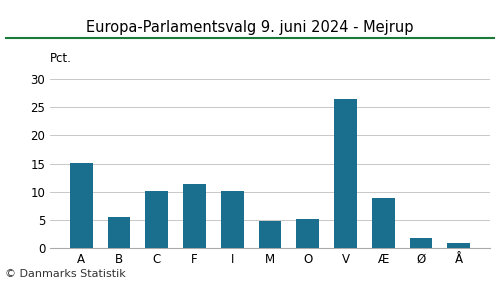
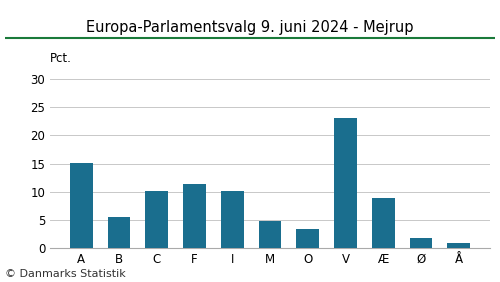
O: 5.2 -> 3.4
V: 26.5 -> 23.0
